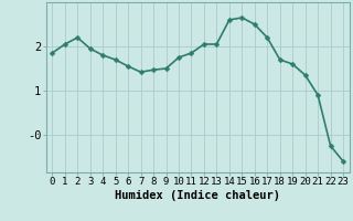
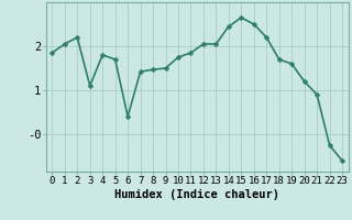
3: 1.95 -> 1.10
6: 1.55 -> 0.40
14: 2.60 -> 2.45
20: 1.35 -> 1.20
